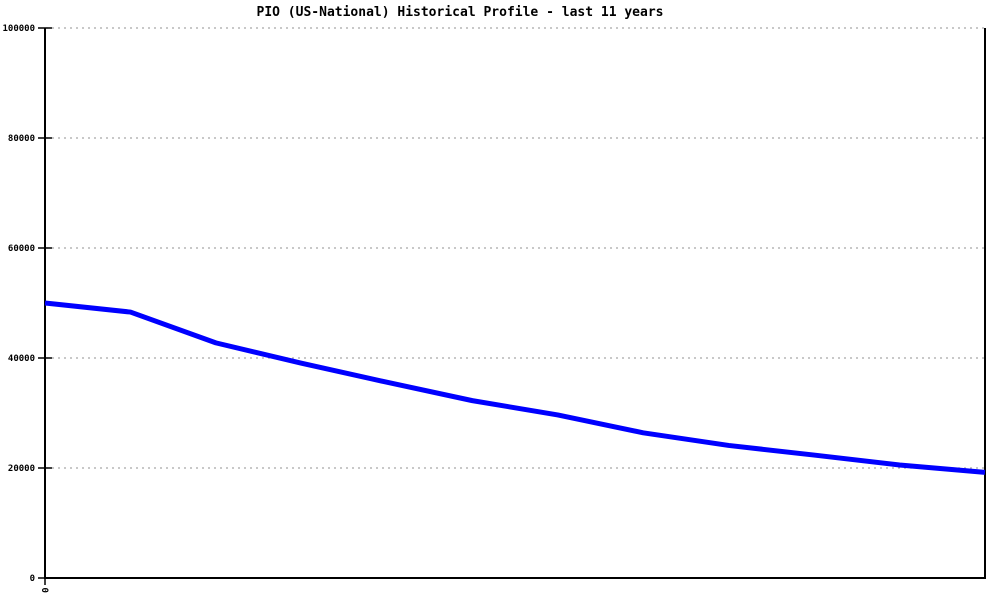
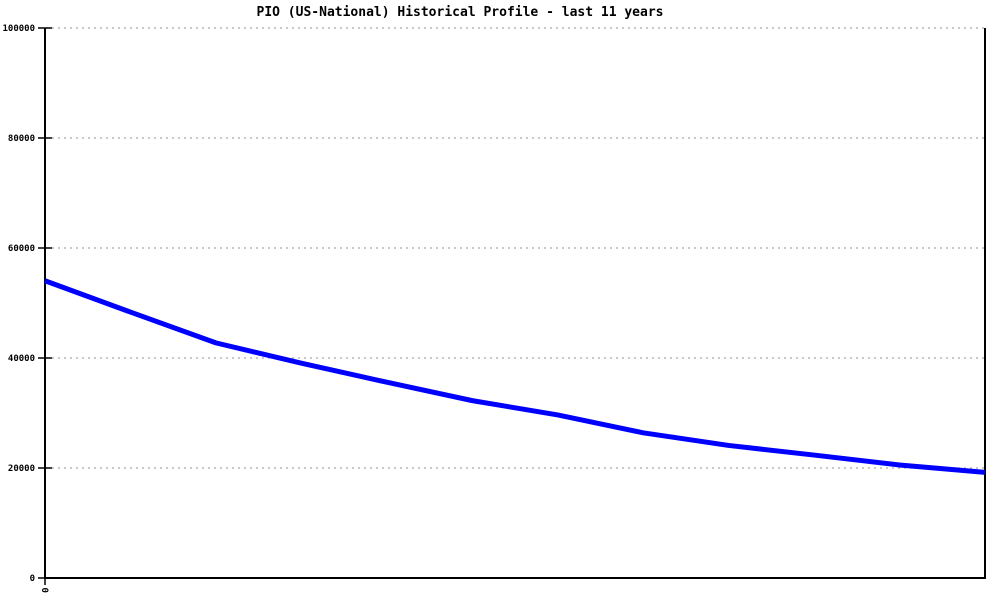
0: 50000 -> 54000
